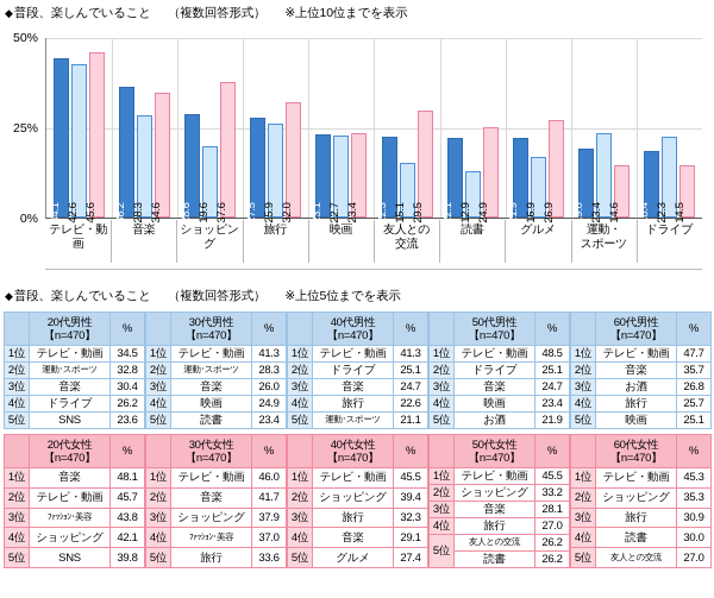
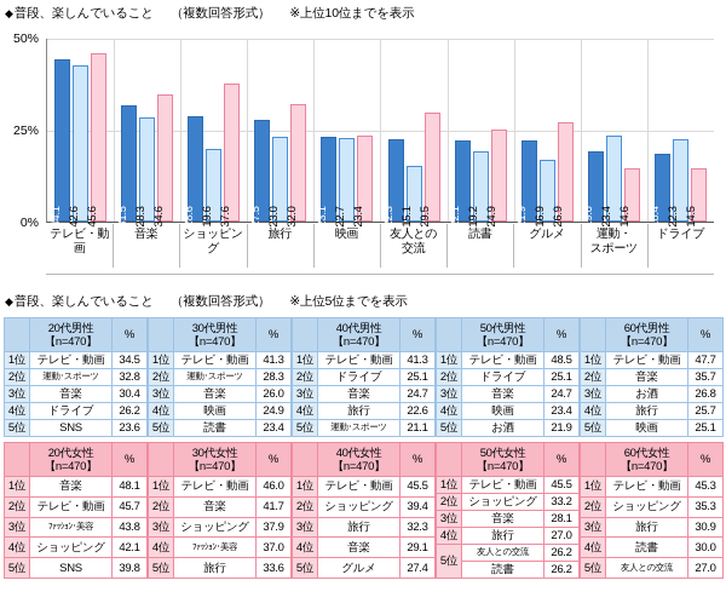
全体【n=4700】/音楽: 36.2 -> 31.5
男性【n=2350】/旅行: 25.9 -> 23.0
男性【n=2350】/読書: 12.9 -> 19.2
